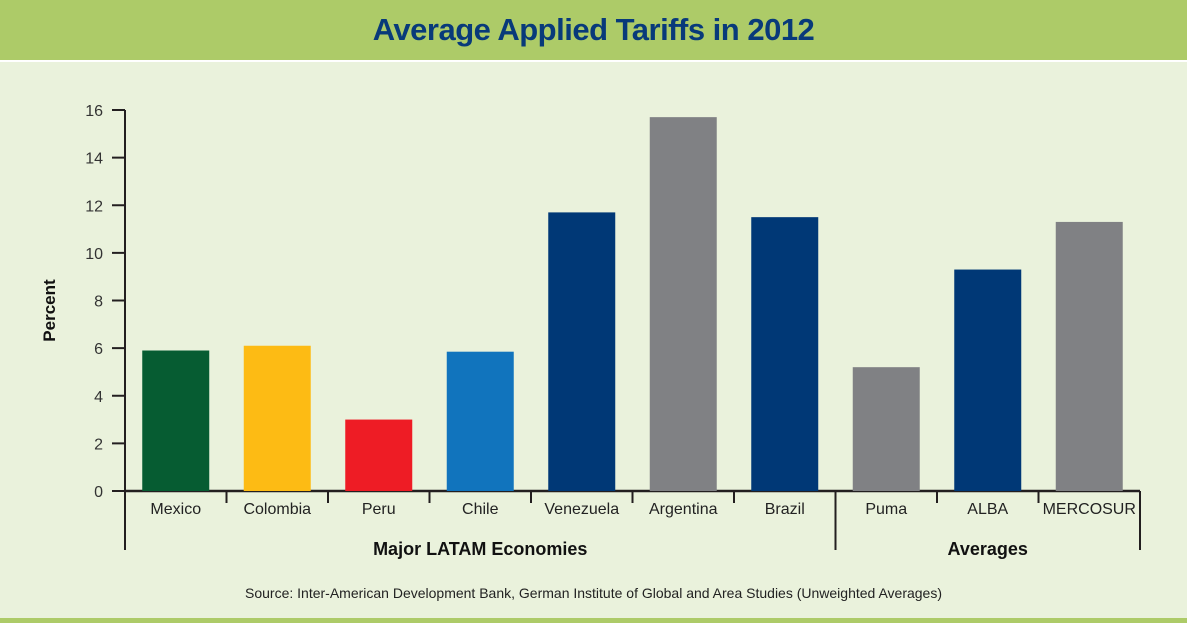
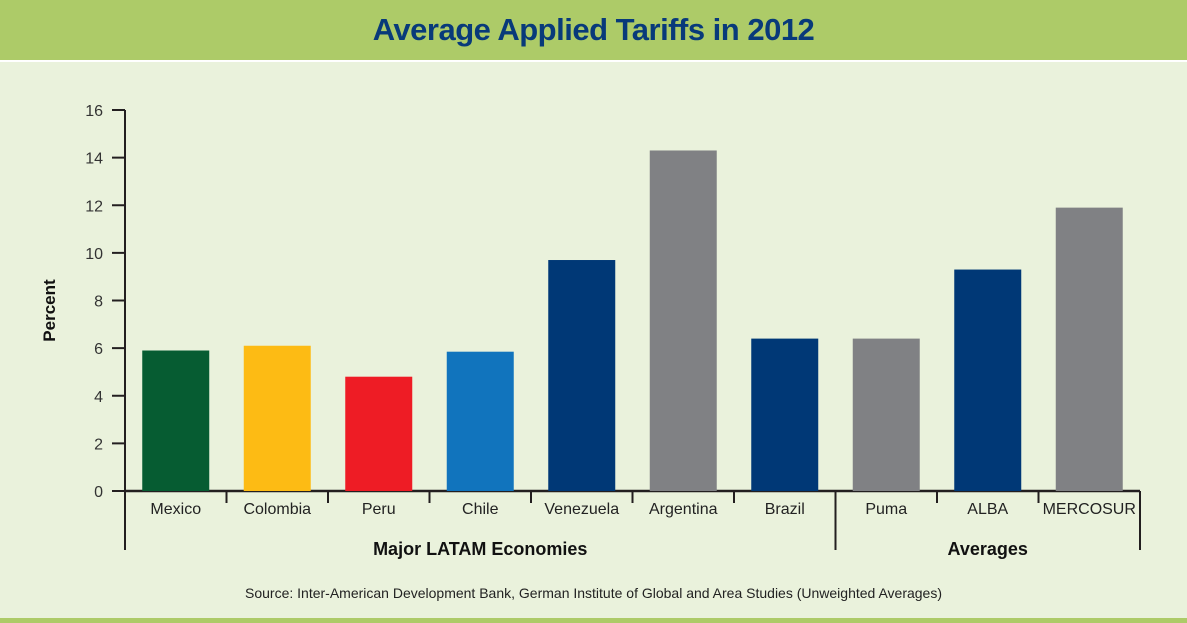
Peru: 3.0 -> 4.8
Venezuela: 11.7 -> 9.7
Argentina: 15.7 -> 14.3
Brazil: 11.5 -> 6.4
Puma: 5.2 -> 6.4
MERCOSUR: 11.3 -> 11.9
